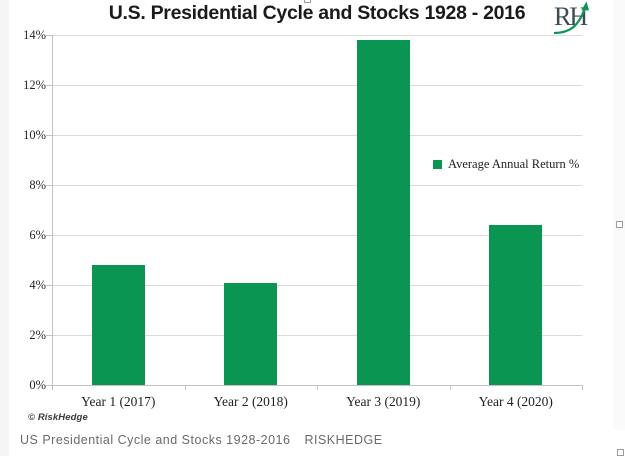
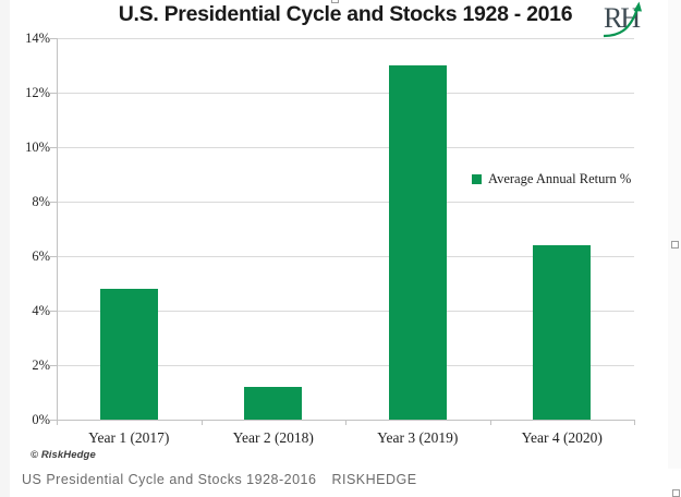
Year 2 (2018): 4.1% -> 1.2%
Year 3 (2019): 13.8% -> 13.0%
